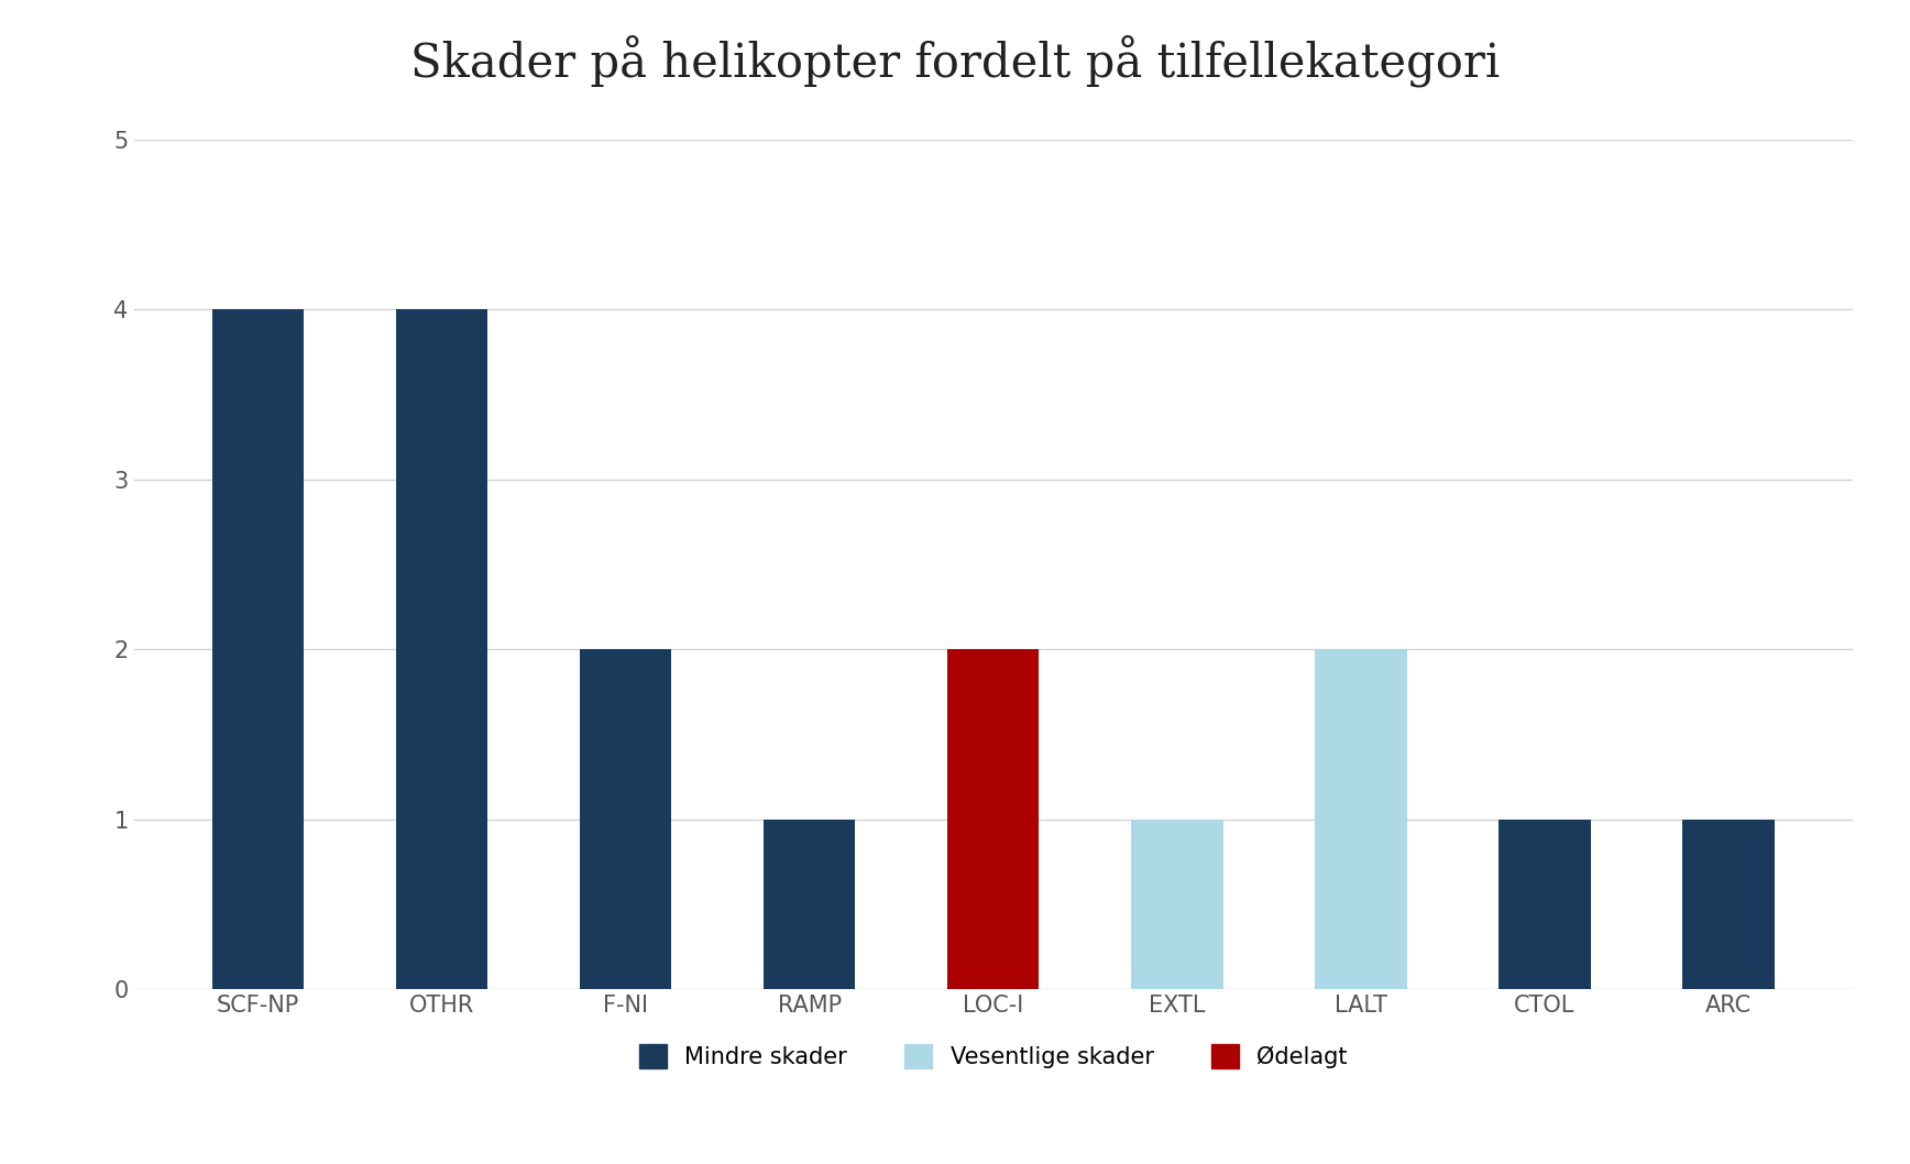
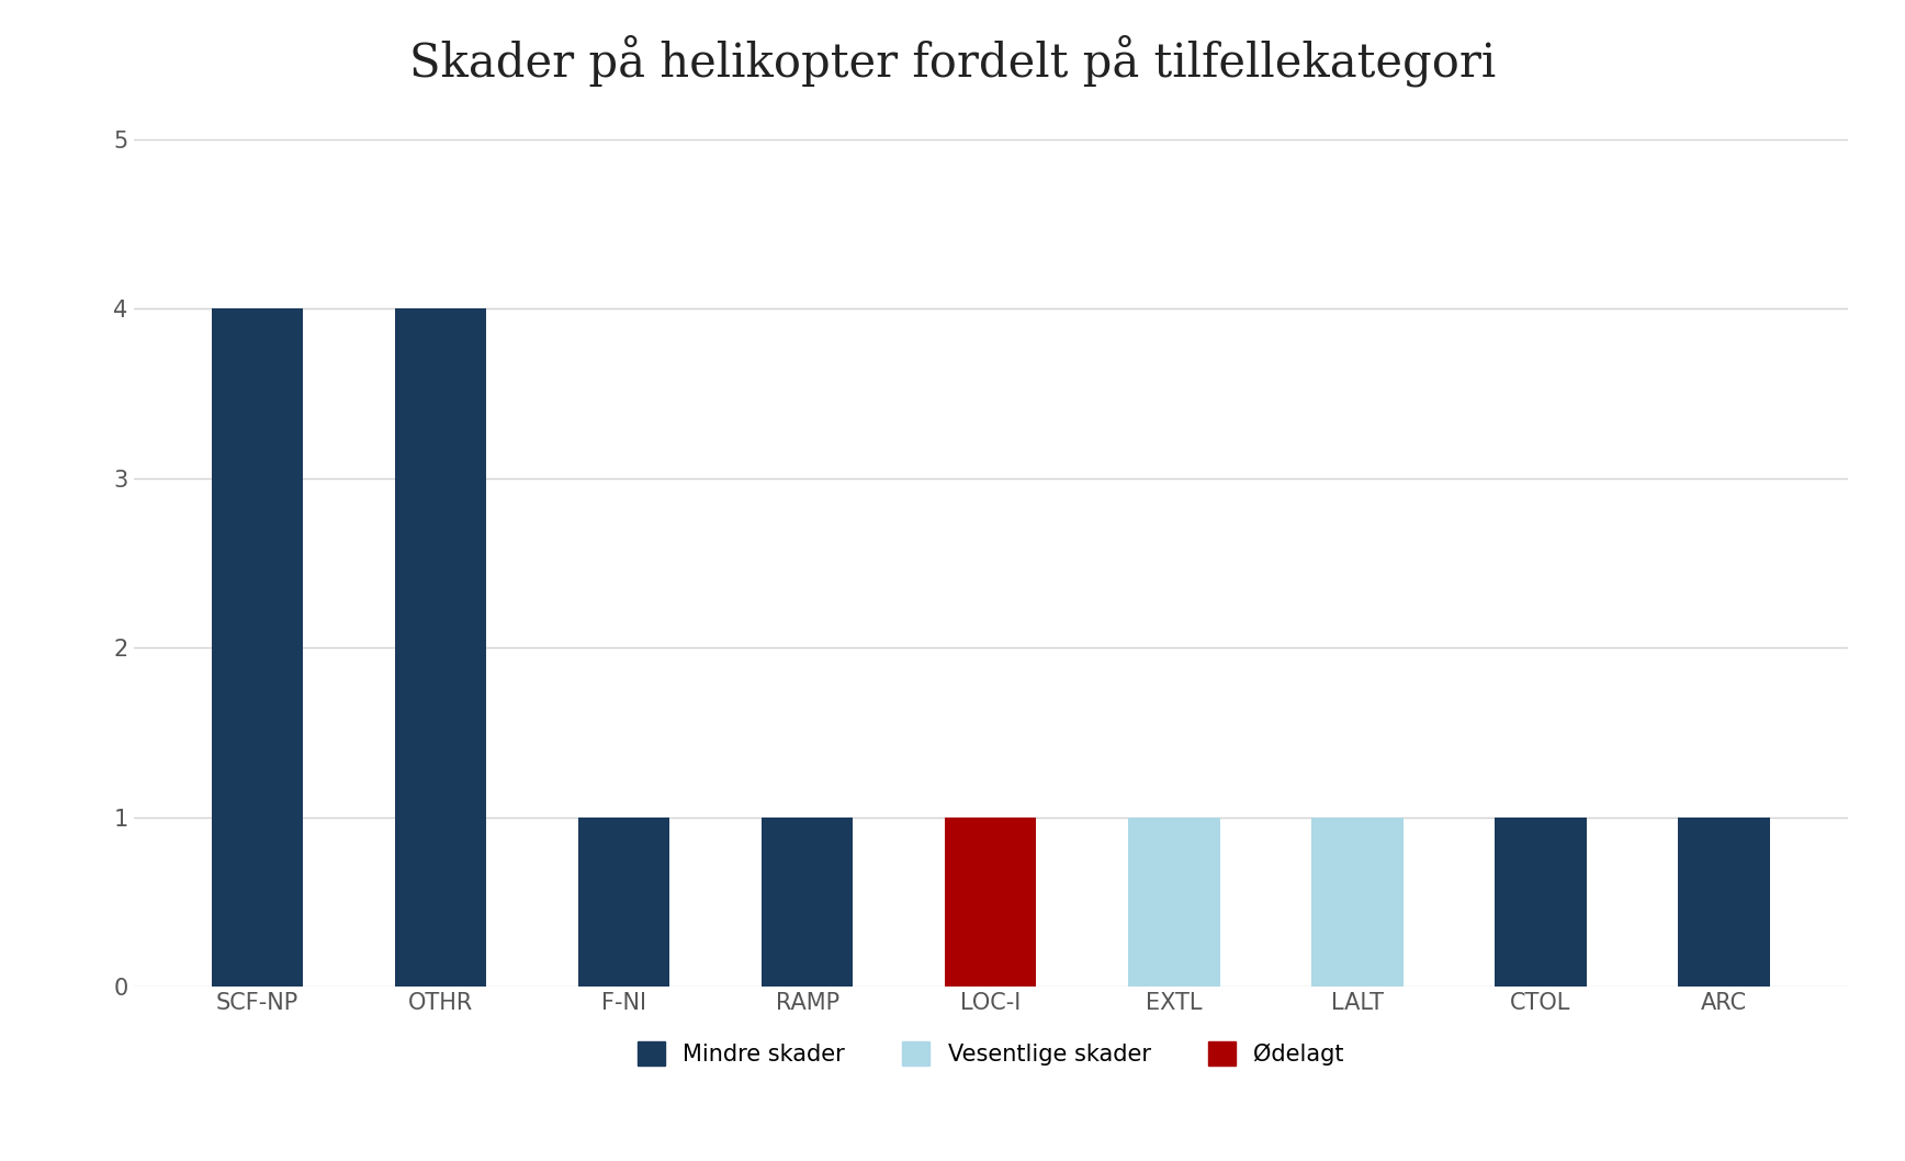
F-NI: 2 -> 1
LOC-I: 2 -> 1
LALT: 2 -> 1
